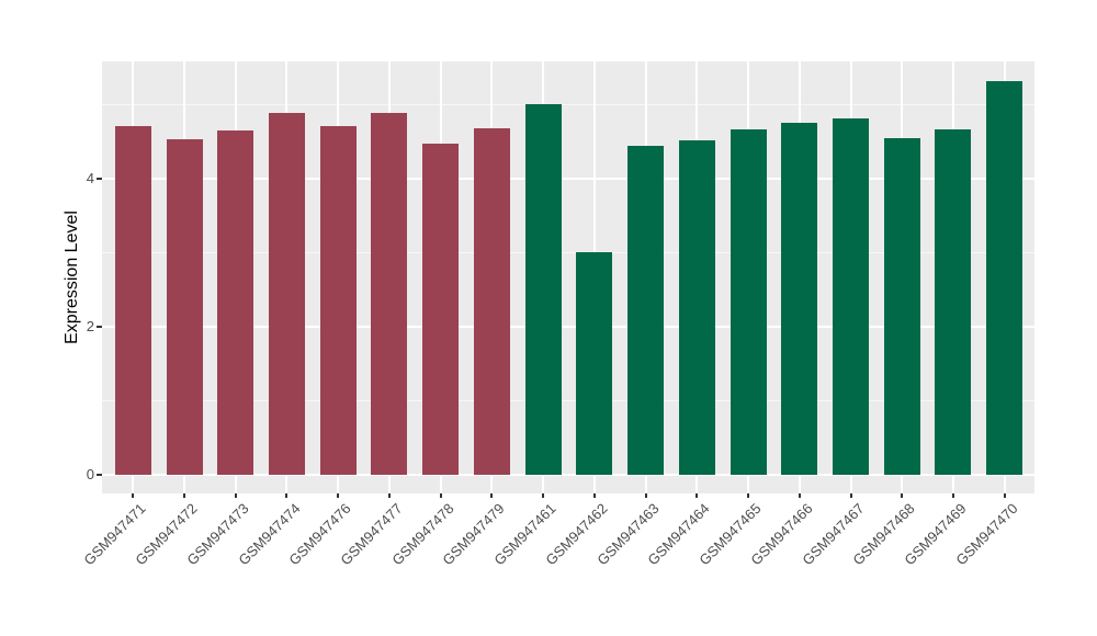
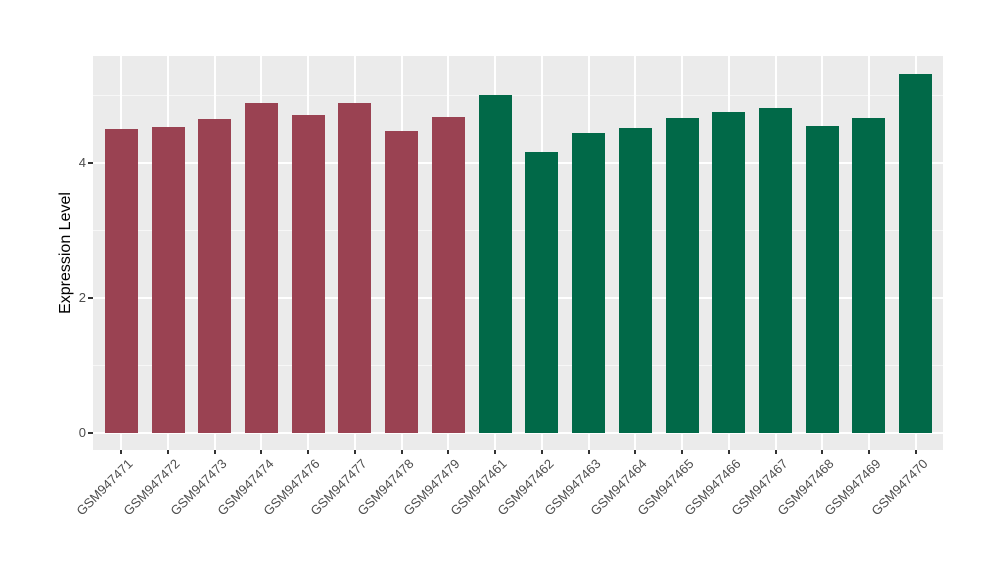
GSM947471: 4.7 -> 4.5
GSM947462: 3.0 -> 4.2
